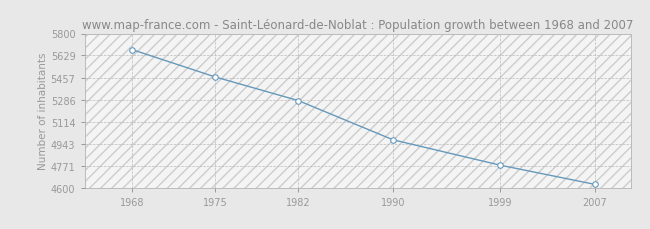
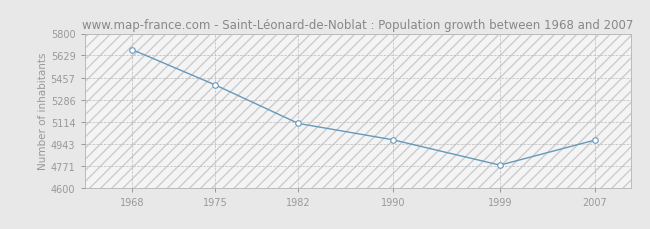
1975: 5460 -> 5400
1982: 5280 -> 5100
2007: 4620 -> 4970
